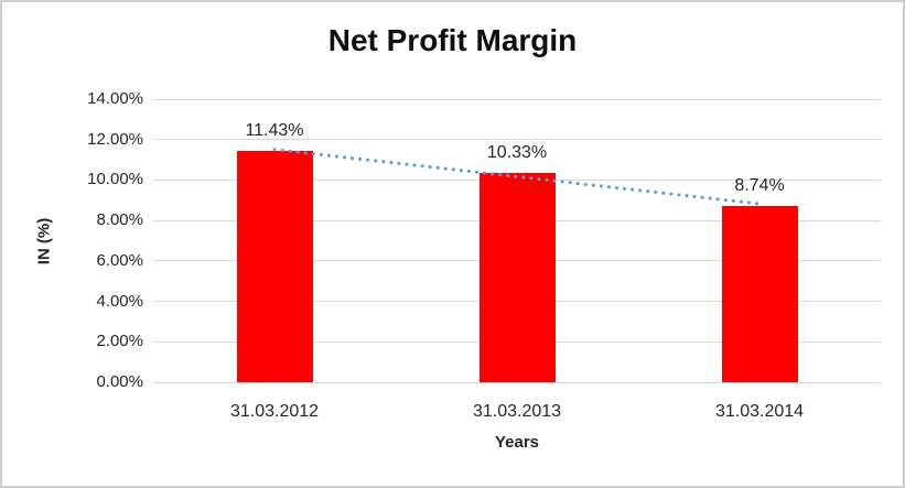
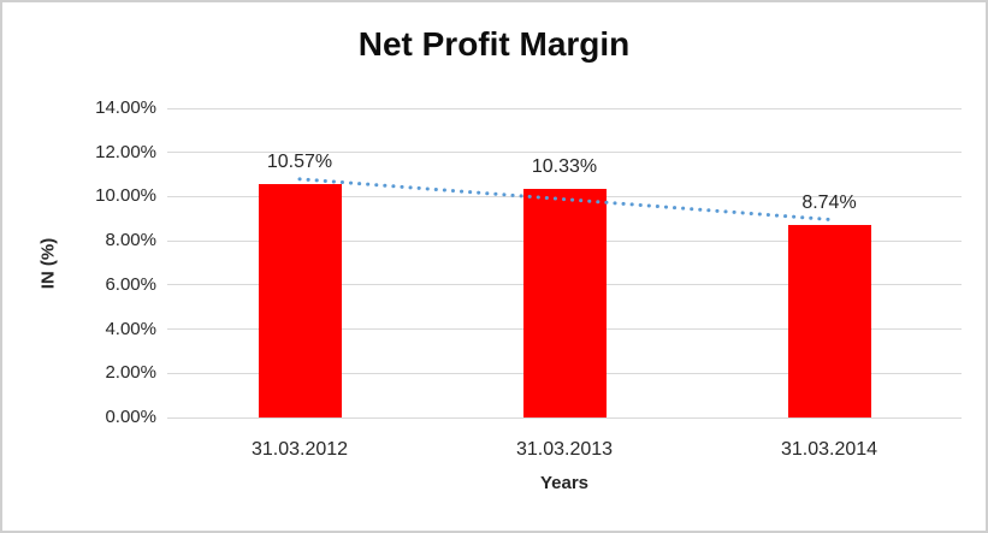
31.03.2012: 11.43% -> 10.57%
